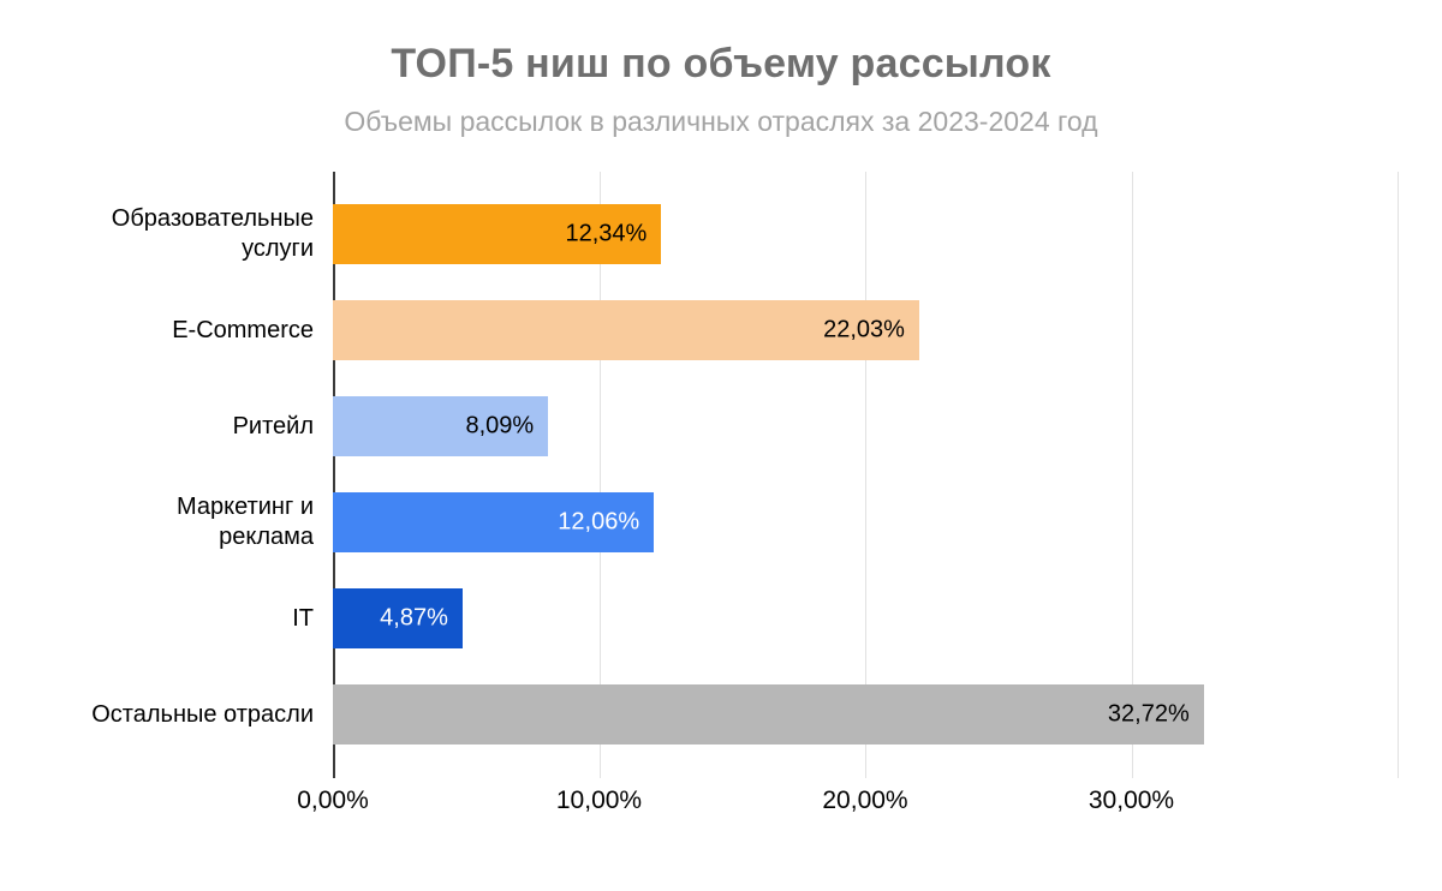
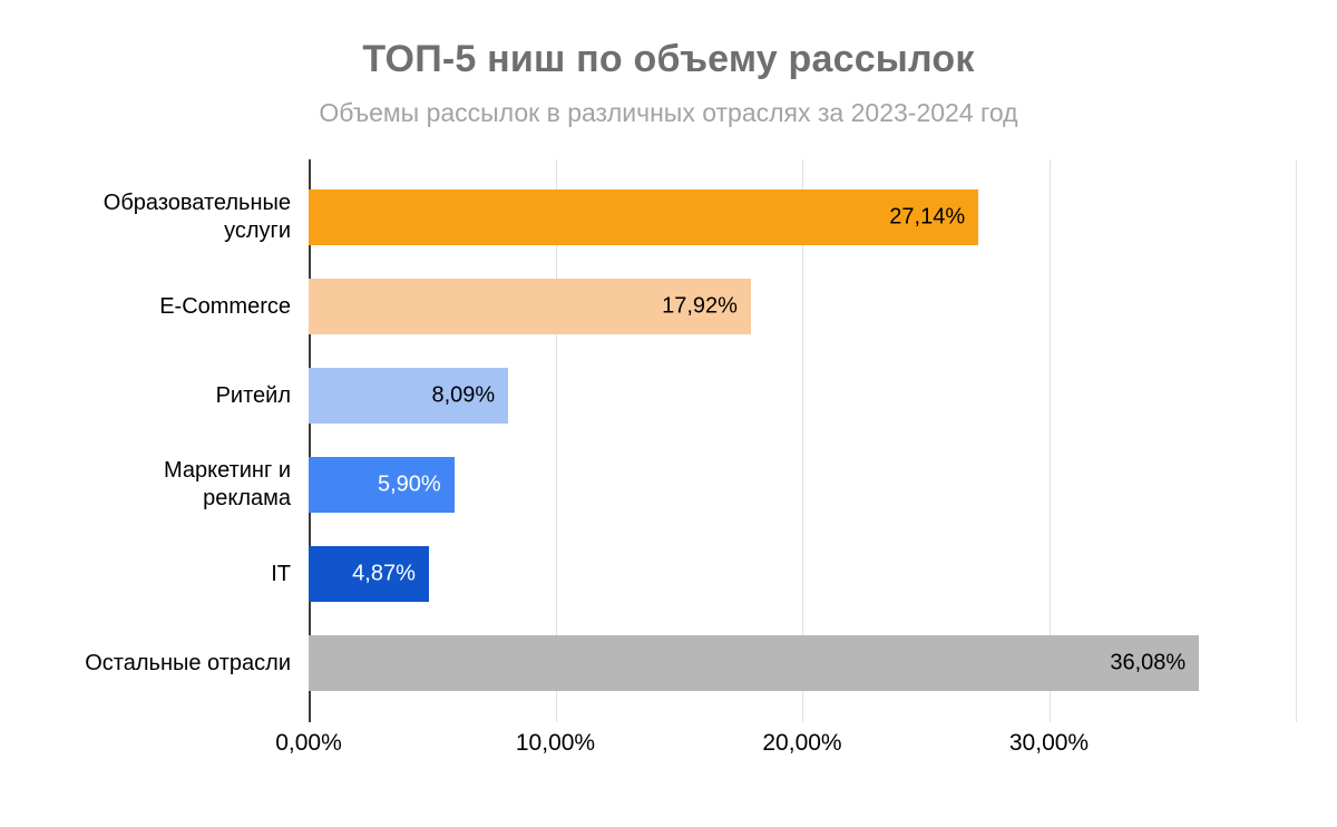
Образовательные услуги: 12,34% -> 27,14%
E-Commerce: 22,03% -> 17,92%
Маркетинг и реклама: 12,06% -> 5,90%
Остальные отрасли: 32,72% -> 36,08%
